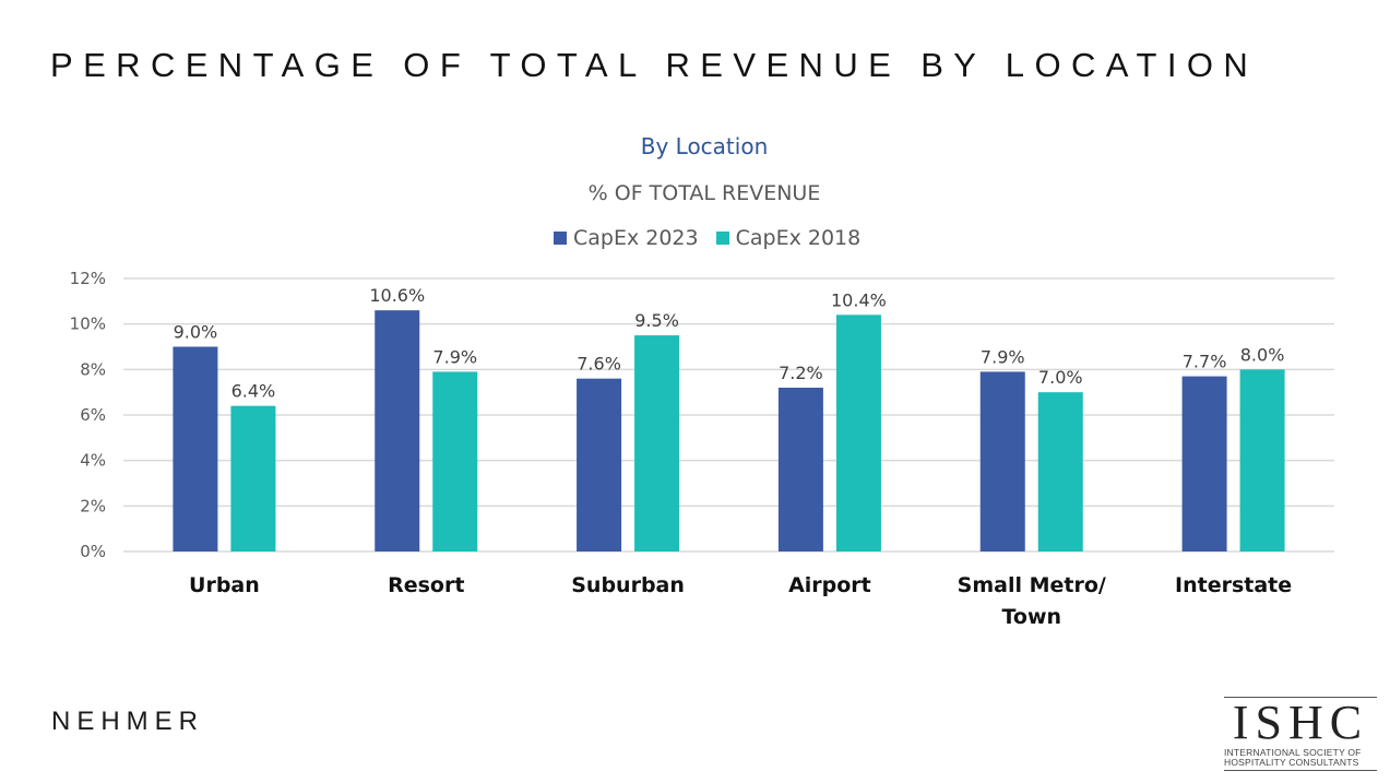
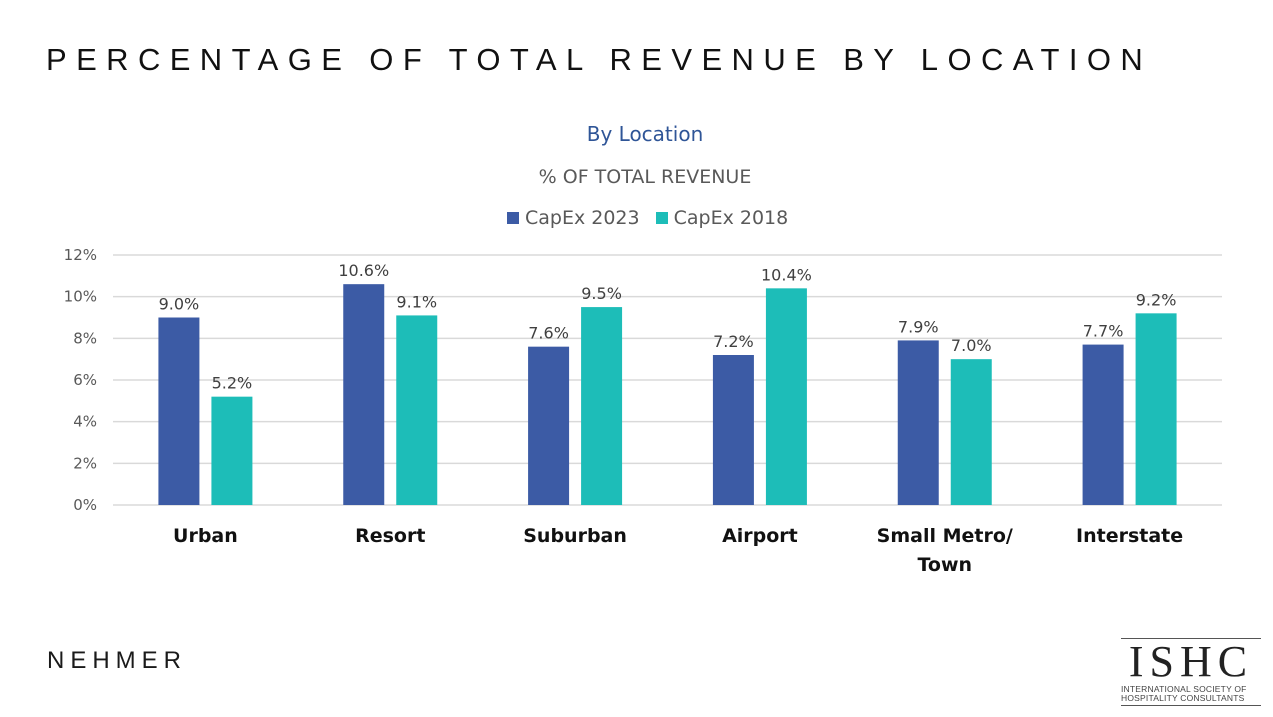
CapEx 2018/Urban: 6.4% -> 5.2%
CapEx 2018/Resort: 7.9% -> 9.1%
CapEx 2018/Interstate: 8.0% -> 9.2%
